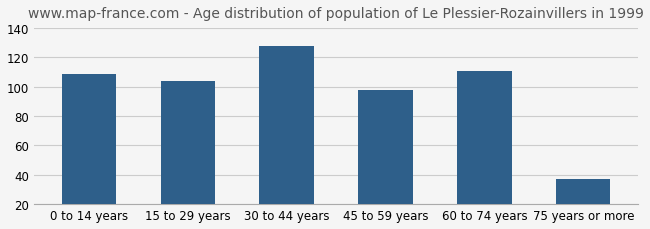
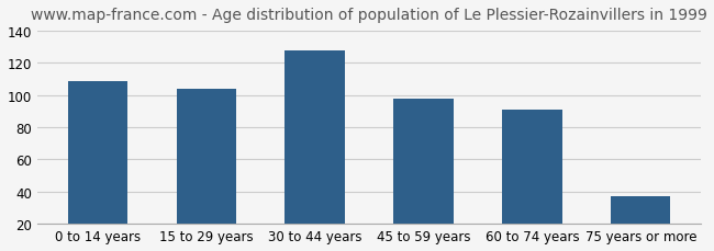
60 to 74 years: 111 -> 91
